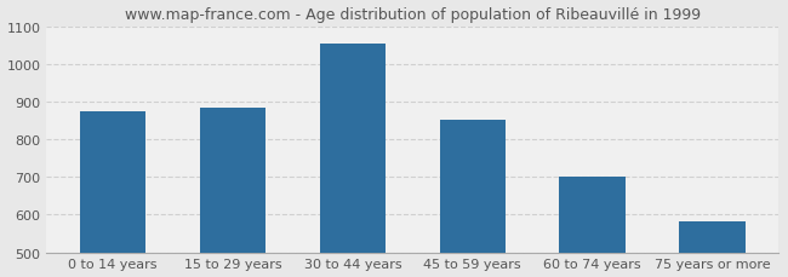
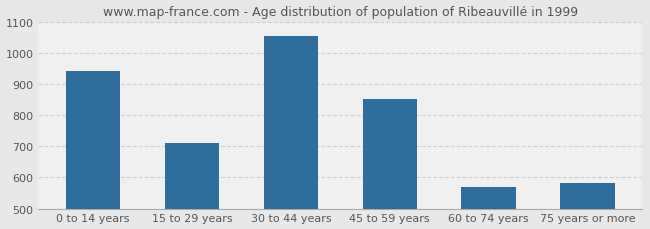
0 to 14 years: 875 -> 940
15 to 29 years: 885 -> 710
60 to 74 years: 700 -> 570
